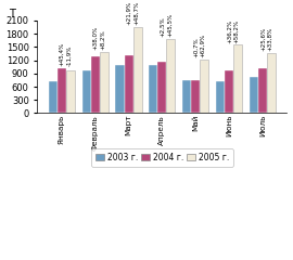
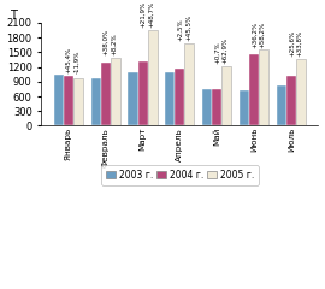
2003 г./Январь: 720 -> 1050
2004 г./Июнь: 980 -> 1450
